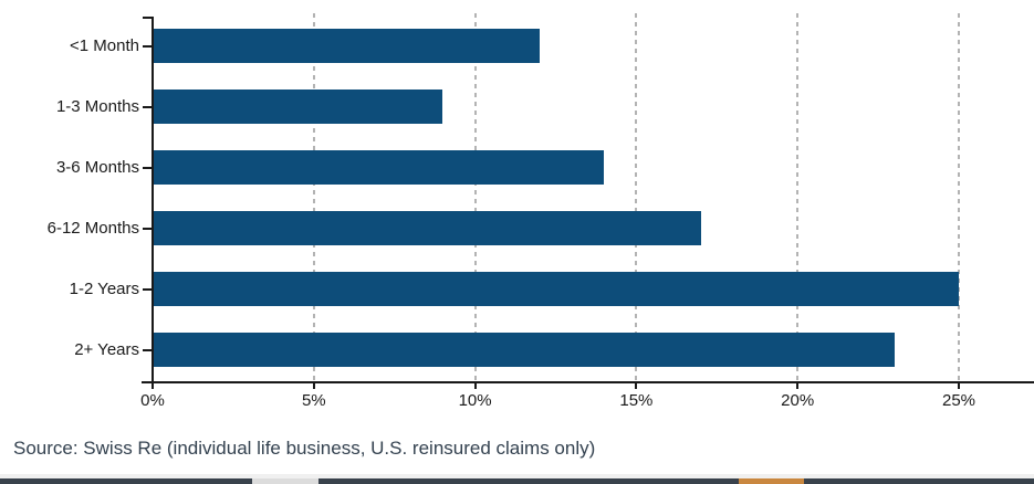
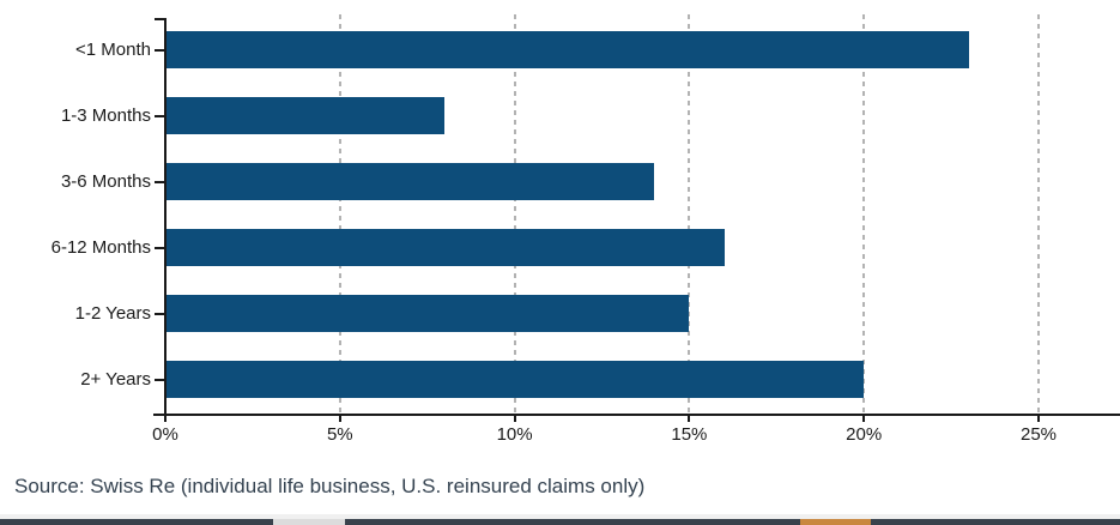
<1 Month: 12% -> 23%
1-3 Months: 9% -> 8%
6-12 Months: 17% -> 16%
1-2 Years: 25% -> 15%
2+ Years: 23% -> 20%
